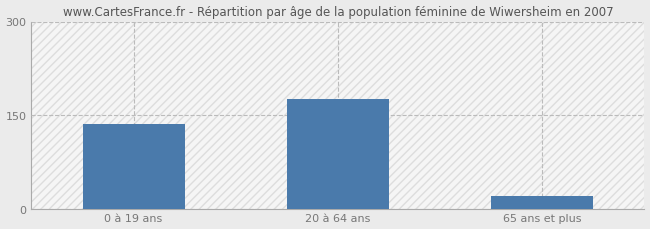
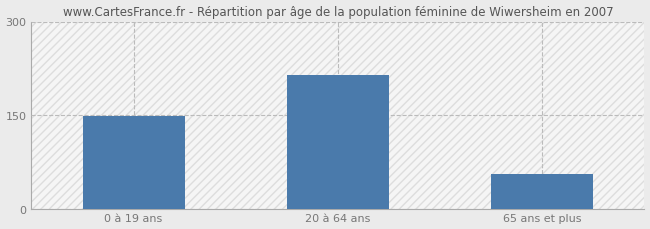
0 à 19 ans: 135 -> 148
20 à 64 ans: 175 -> 214
65 ans et plus: 20 -> 56
